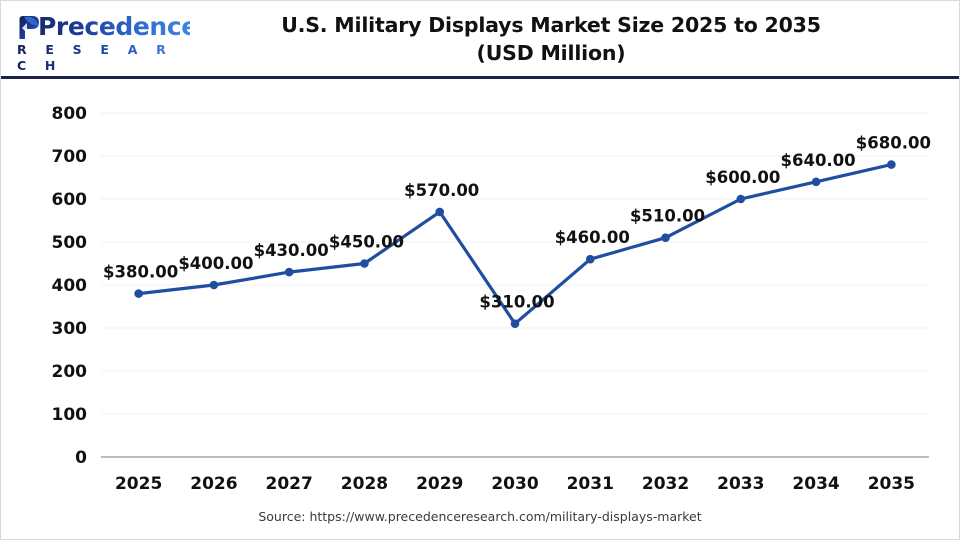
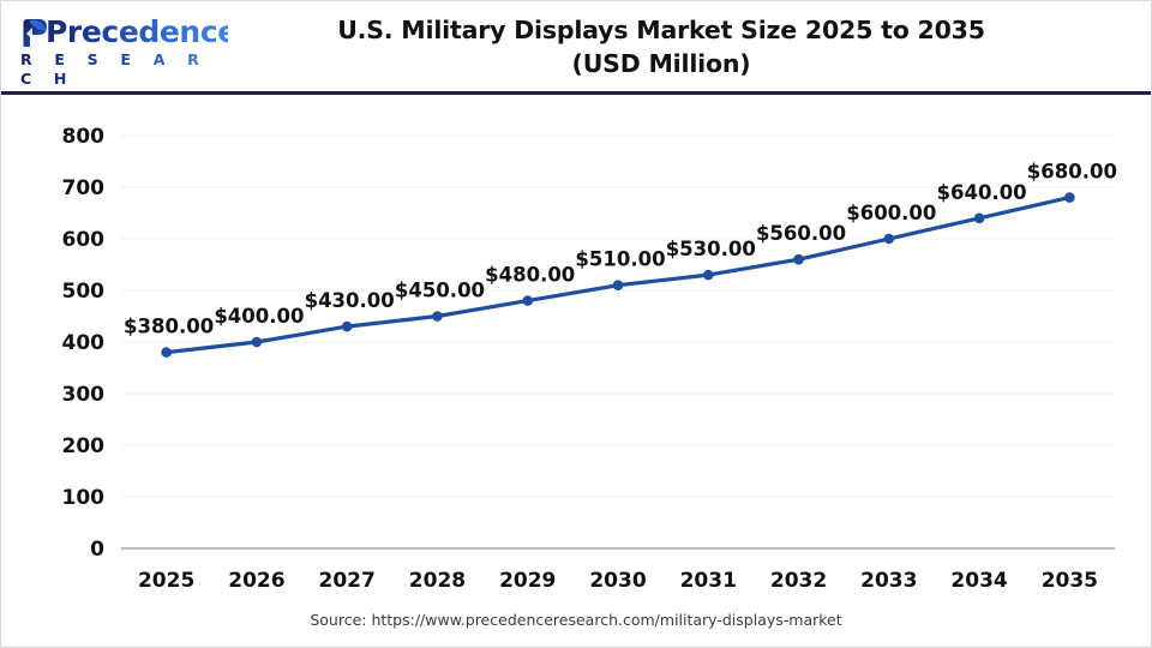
2029: $570.00 -> $480.00
2030: $310.00 -> $510.00
2031: $460.00 -> $530.00
2032: $510.00 -> $560.00
